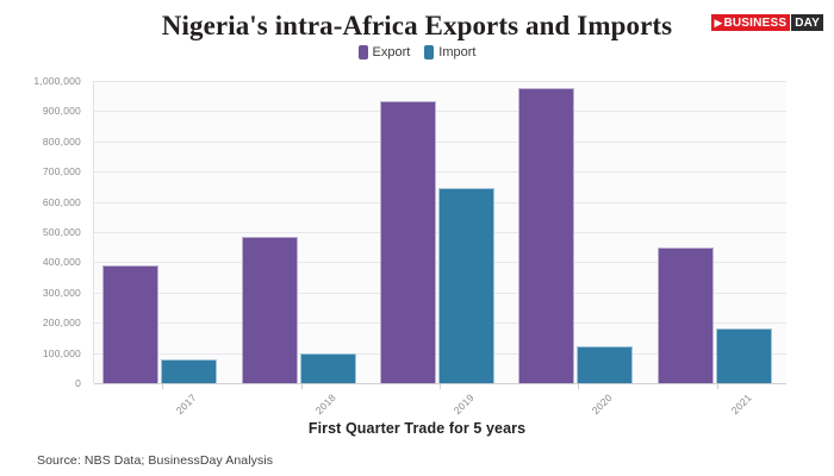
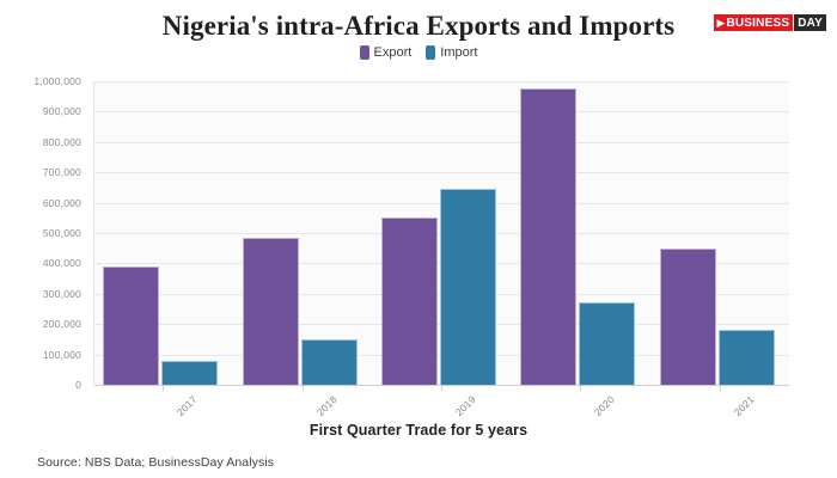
Import/2018: 100000 -> 150000
Export/2019: 940000 -> 550000
Import/2020: 120000 -> 270000
